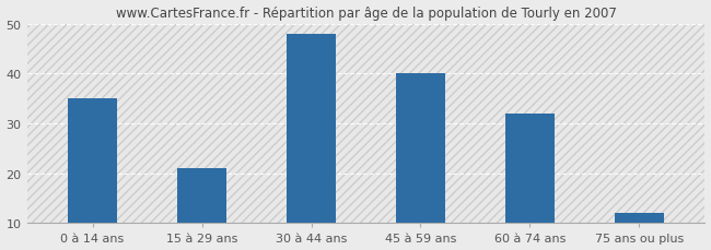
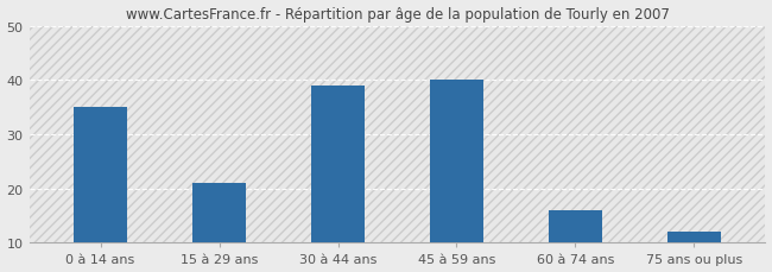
30 à 44 ans: 48 -> 39
60 à 74 ans: 32 -> 16
